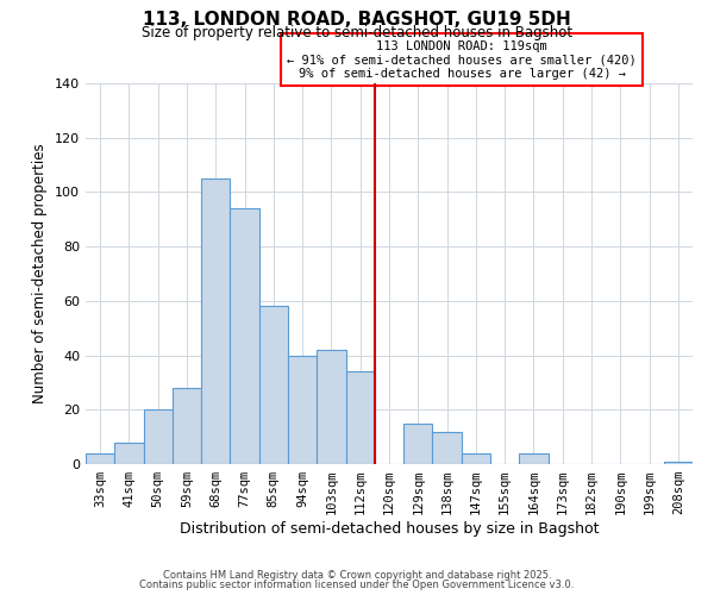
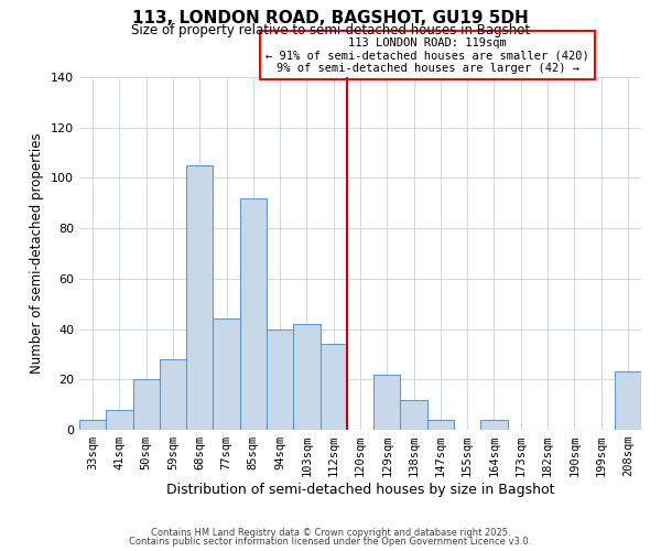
77sqm: 94 -> 44
85sqm: 58 -> 92
129sqm: 15 -> 22
208sqm: 1 -> 23
